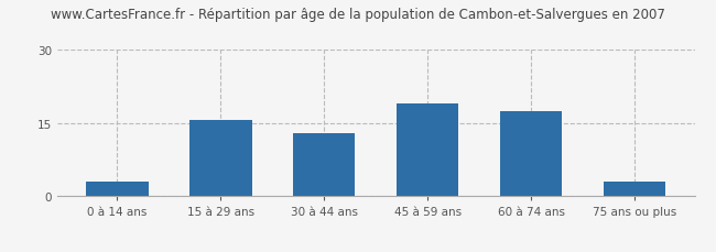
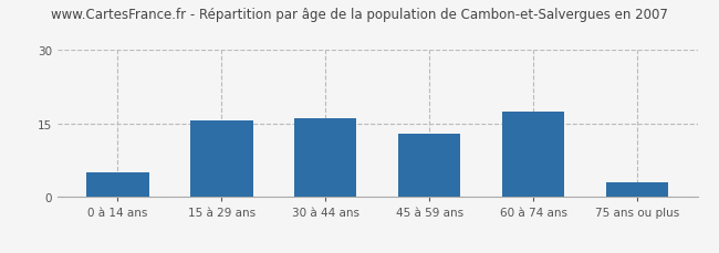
0 à 14 ans: 3.0 -> 5.0
30 à 44 ans: 13.0 -> 16.0
45 à 59 ans: 19.0 -> 13.0
